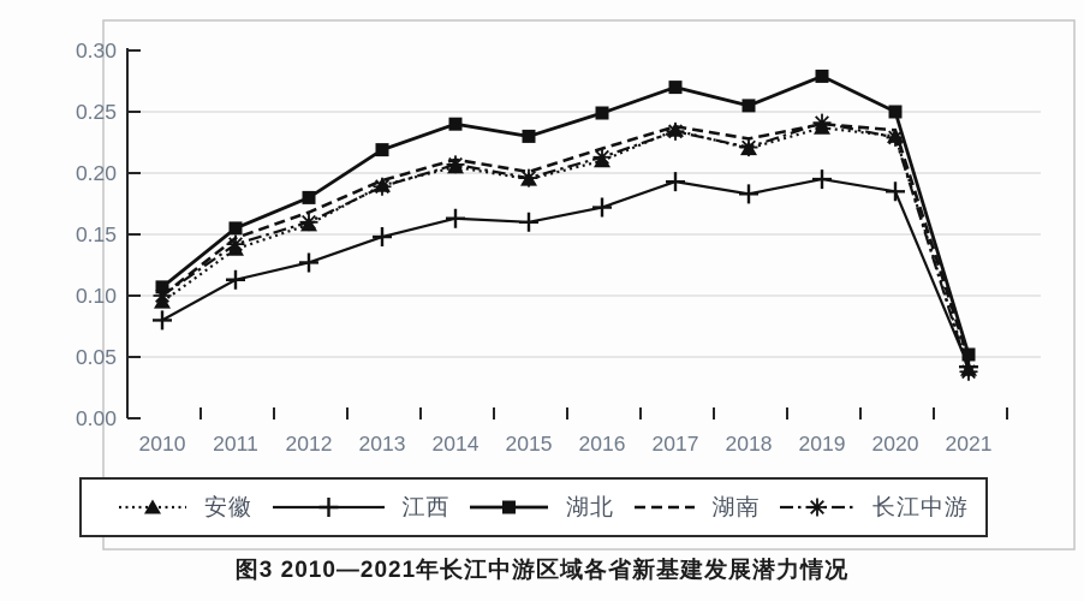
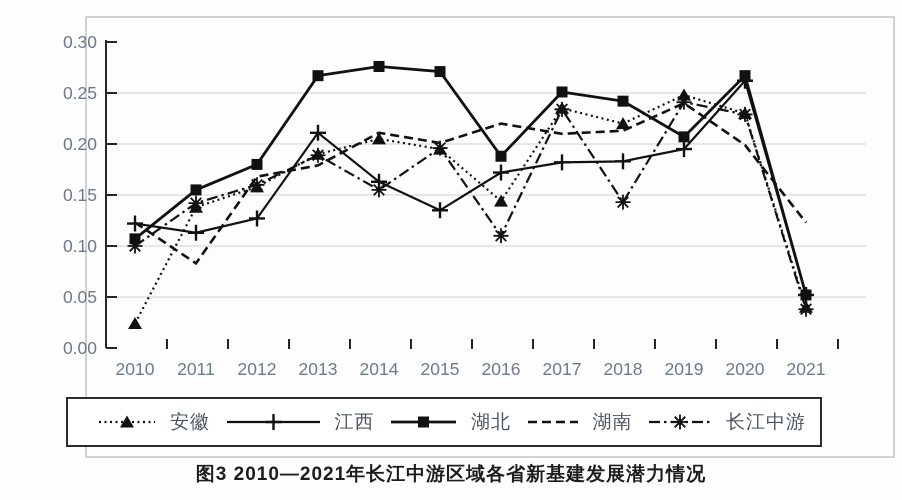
安徽/2010: 0.095 -> 0.024
江西/2010: 0.080 -> 0.122
湖南/2010: 0.100 -> 0.123
湖南/2011: 0.147 -> 0.083
江西/2013: 0.148 -> 0.211
湖北/2013: 0.219 -> 0.267
湖南/2013: 0.194 -> 0.179
湖北/2014: 0.240 -> 0.276
长江中游/2014: 0.207 -> 0.155
江西/2015: 0.160 -> 0.135
湖北/2015: 0.230 -> 0.271
安徽/2016: 0.210 -> 0.144
湖北/2016: 0.249 -> 0.188
长江中游/2016: 0.213 -> 0.110
江西/2017: 0.193 -> 0.182
湖北/2017: 0.270 -> 0.251
湖南/2017: 0.238 -> 0.210
湖北/2018: 0.255 -> 0.242
湖南/2018: 0.228 -> 0.213
长江中游/2018: 0.221 -> 0.143
安徽/2019: 0.237 -> 0.248
湖北/2019: 0.279 -> 0.207
江西/2020: 0.185 -> 0.262
湖北/2020: 0.250 -> 0.267
湖南/2020: 0.235 -> 0.199
江西/2021: 0.042 -> 0.052
湖南/2021: 0.048 -> 0.123
